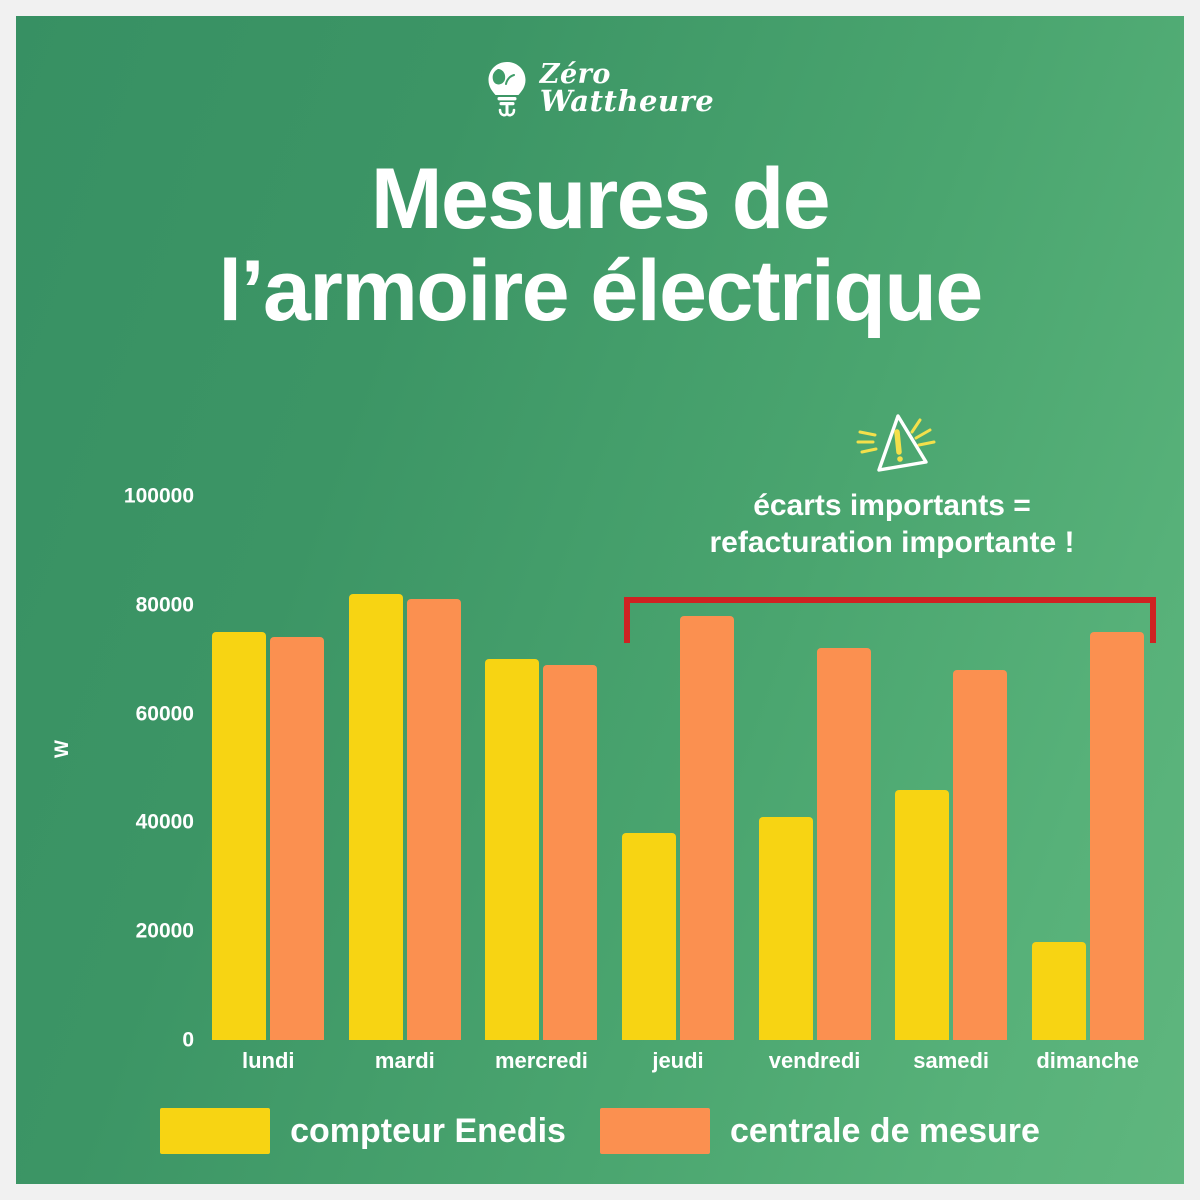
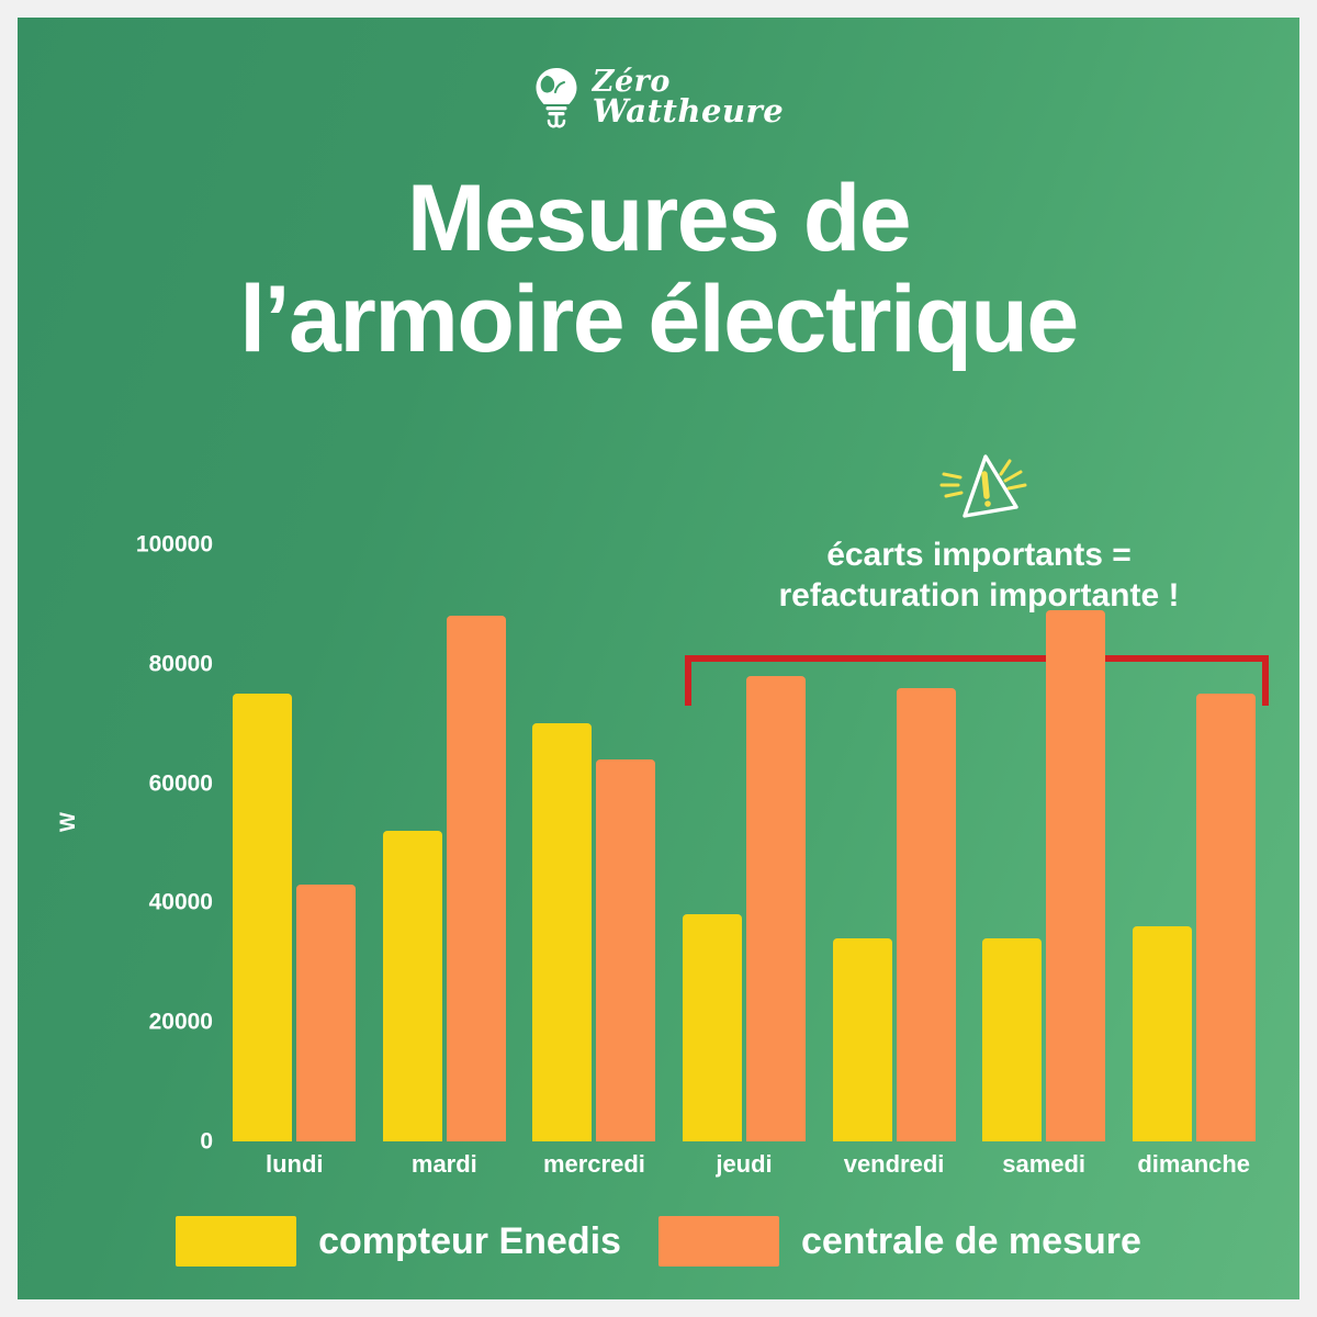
centrale de mesure/lundi: 74000 -> 43000
compteur Enedis/mardi: 82000 -> 52000
centrale de mesure/mardi: 81000 -> 88000
centrale de mesure/mercredi: 69000 -> 64000
compteur Enedis/vendredi: 41000 -> 34000
centrale de mesure/vendredi: 72000 -> 76000
compteur Enedis/samedi: 46000 -> 34000
centrale de mesure/samedi: 68000 -> 89000
compteur Enedis/dimanche: 18000 -> 36000
